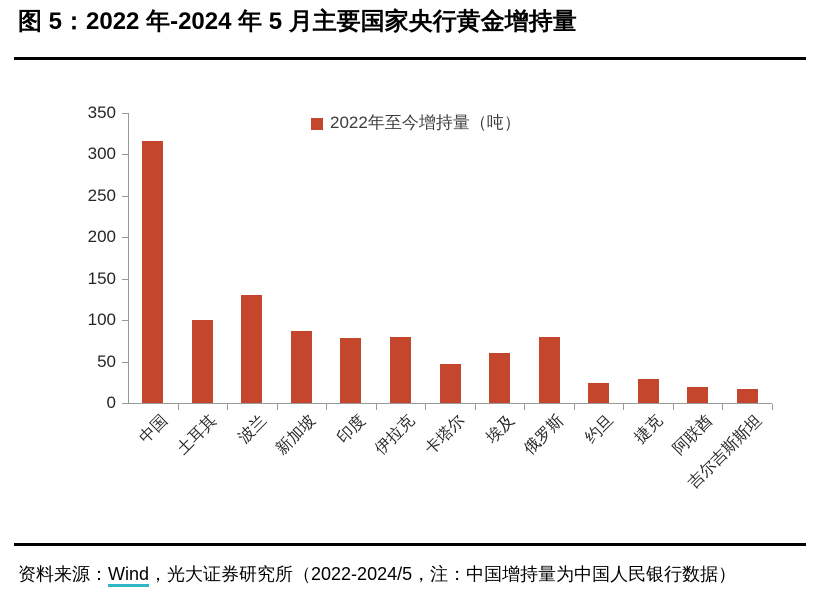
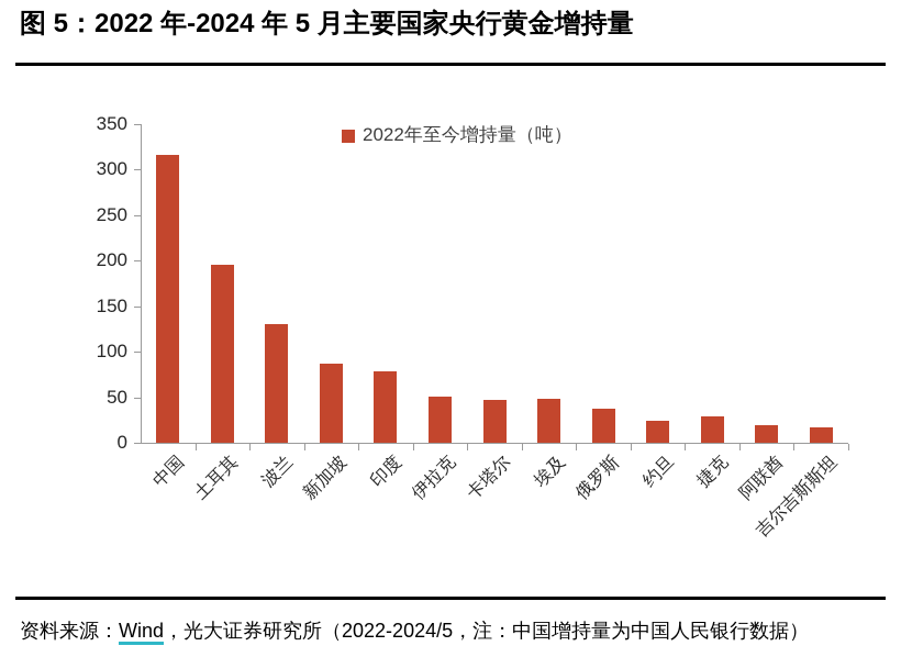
土耳其: 100 -> 200
伊拉克: 80 -> 50
埃及: 60 -> 50
俄罗斯: 80 -> 40
